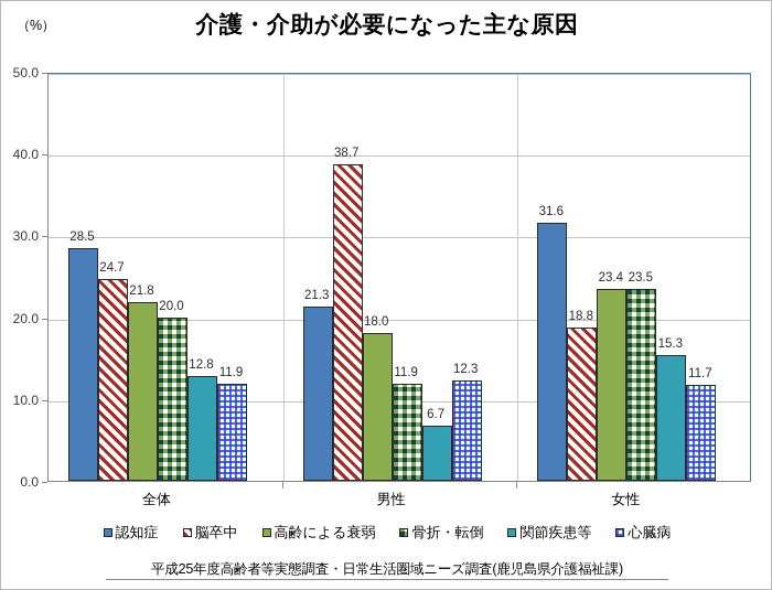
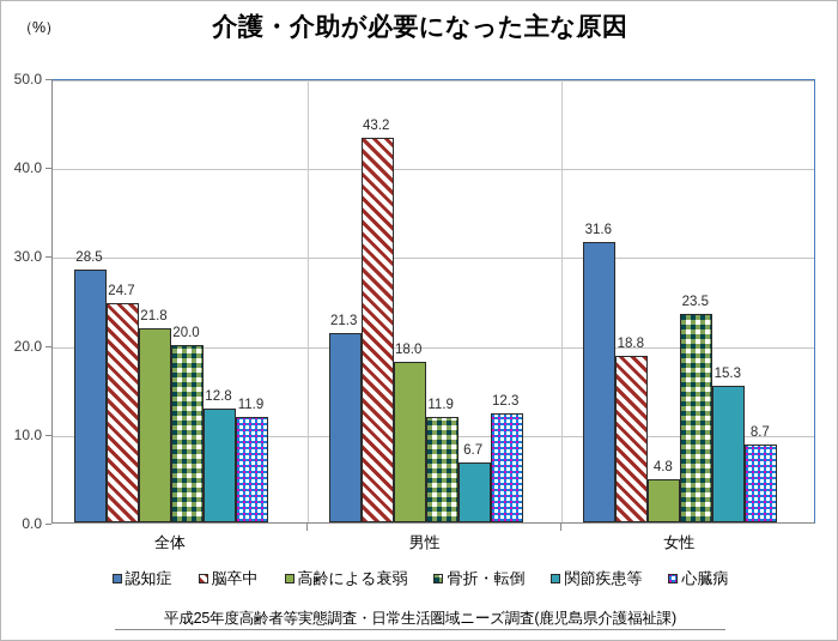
脳卒中/男性: 38.7 -> 43.2
高齢による衰弱/女性: 23.4 -> 4.8
心臓病/女性: 11.7 -> 8.7
